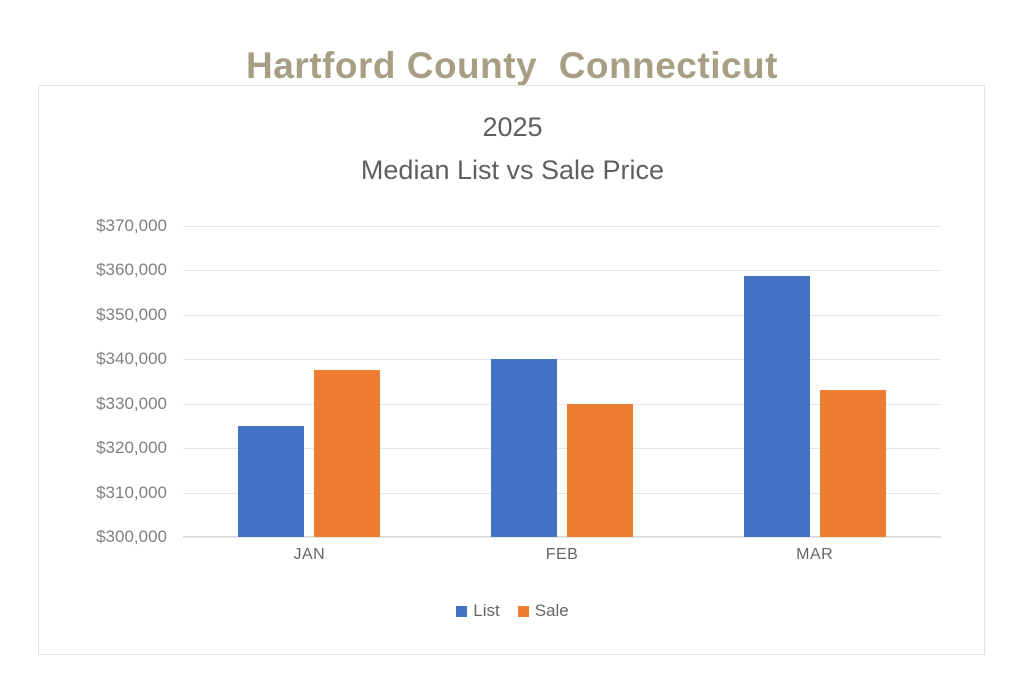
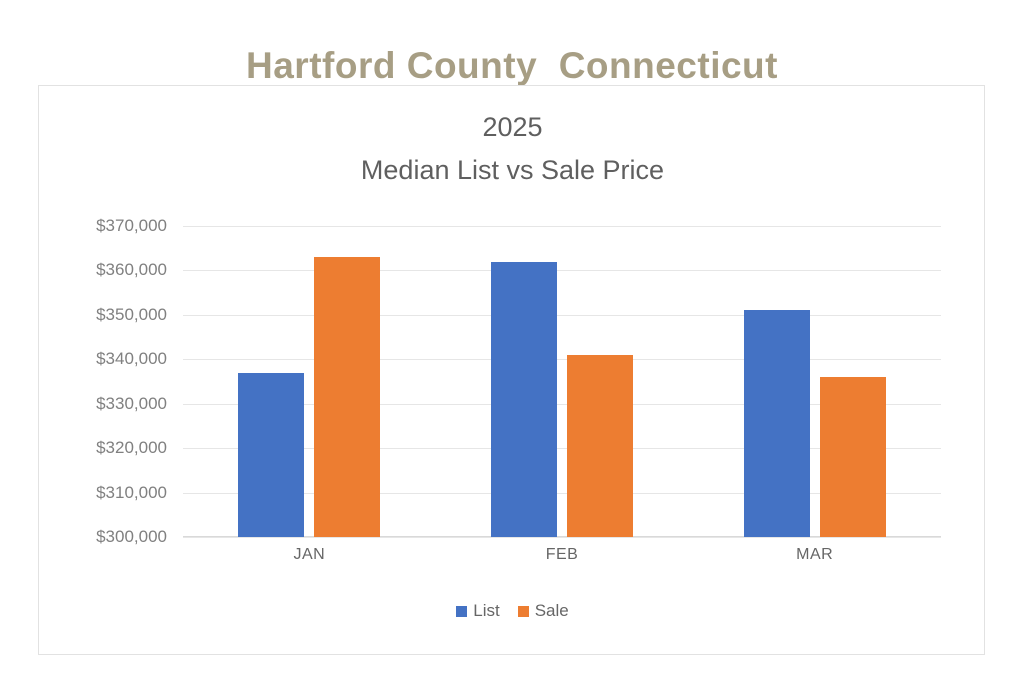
List/JAN: $325000 -> $337000
Sale/JAN: $338000 -> $363000
List/FEB: $340000 -> $362000
Sale/FEB: $330000 -> $341000
List/MAR: $359000 -> $351000
Sale/MAR: $333000 -> $336000
